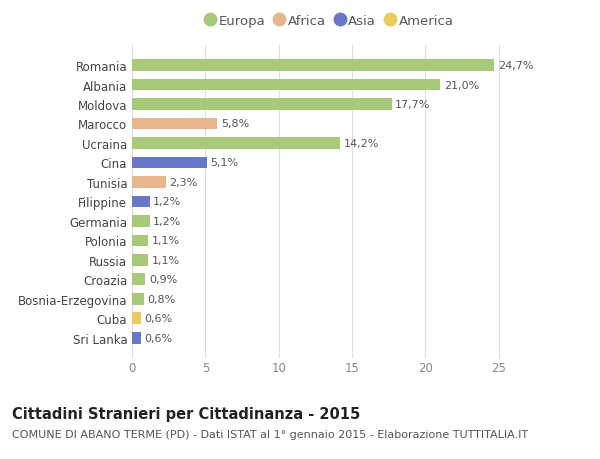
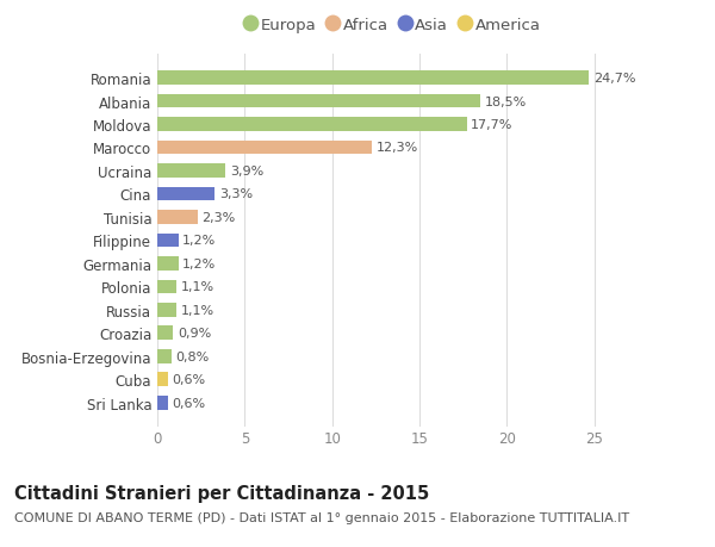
Albania: 21,0% -> 18,5%
Marocco: 5,8% -> 12,3%
Ucraina: 14,2% -> 3,9%
Cina: 5,1% -> 3,3%
